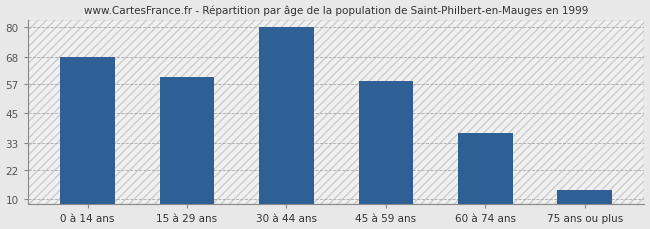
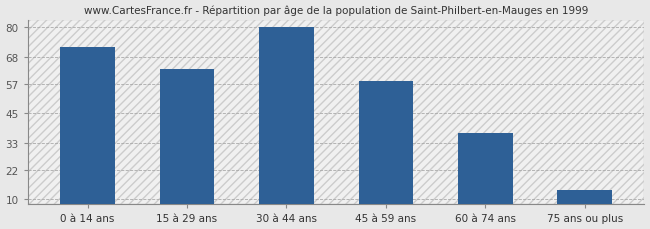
0 à 14 ans: 68 -> 72
15 à 29 ans: 60 -> 63
